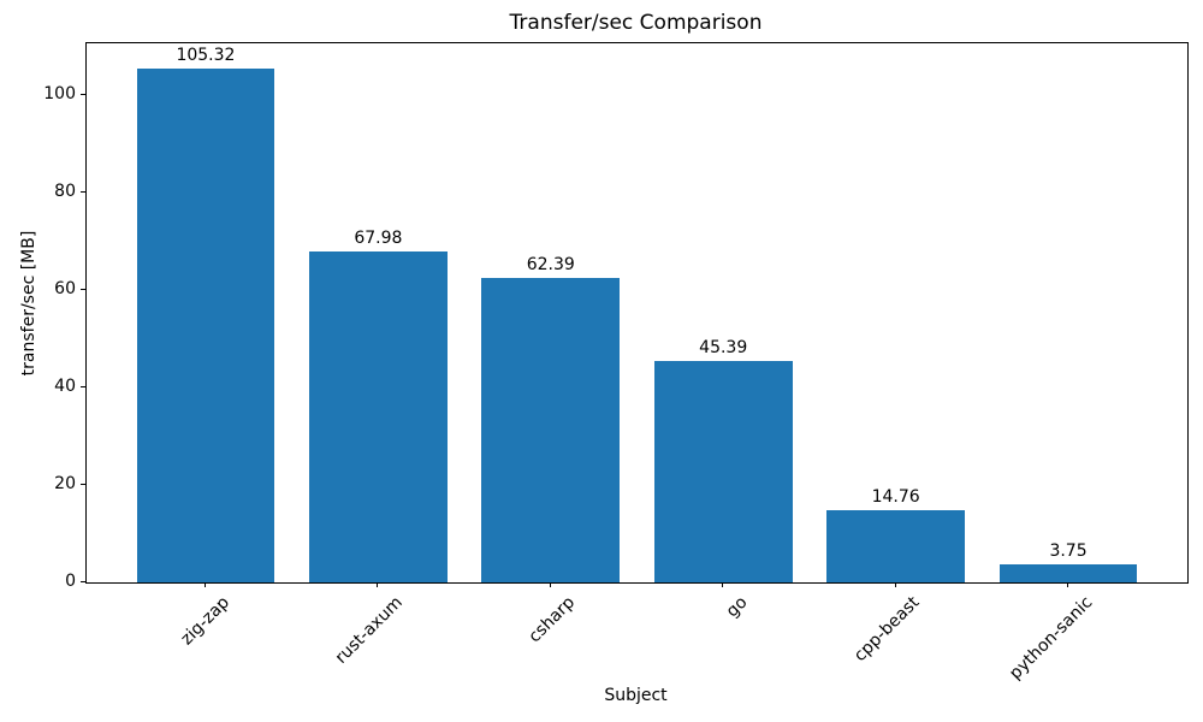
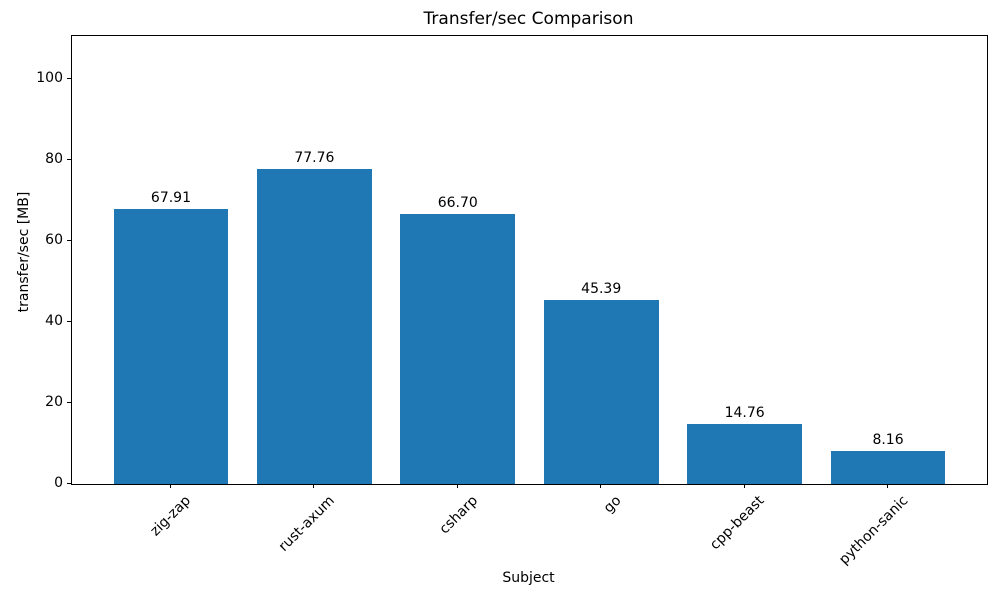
zig-zap: 105.32 -> 67.91
rust-axum: 67.98 -> 77.76
csharp: 62.39 -> 66.70
python-sanic: 3.75 -> 8.16
